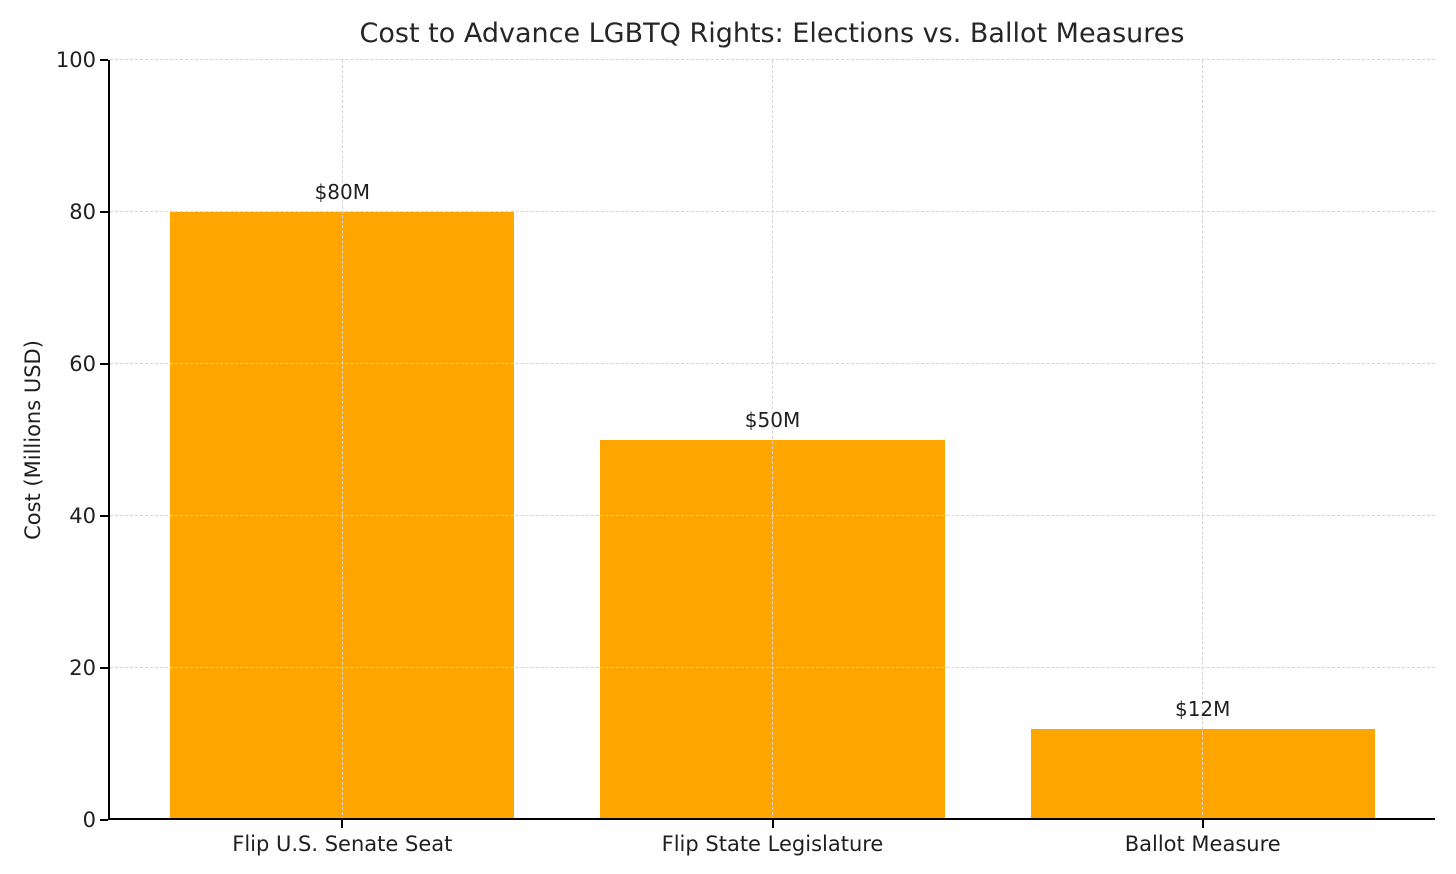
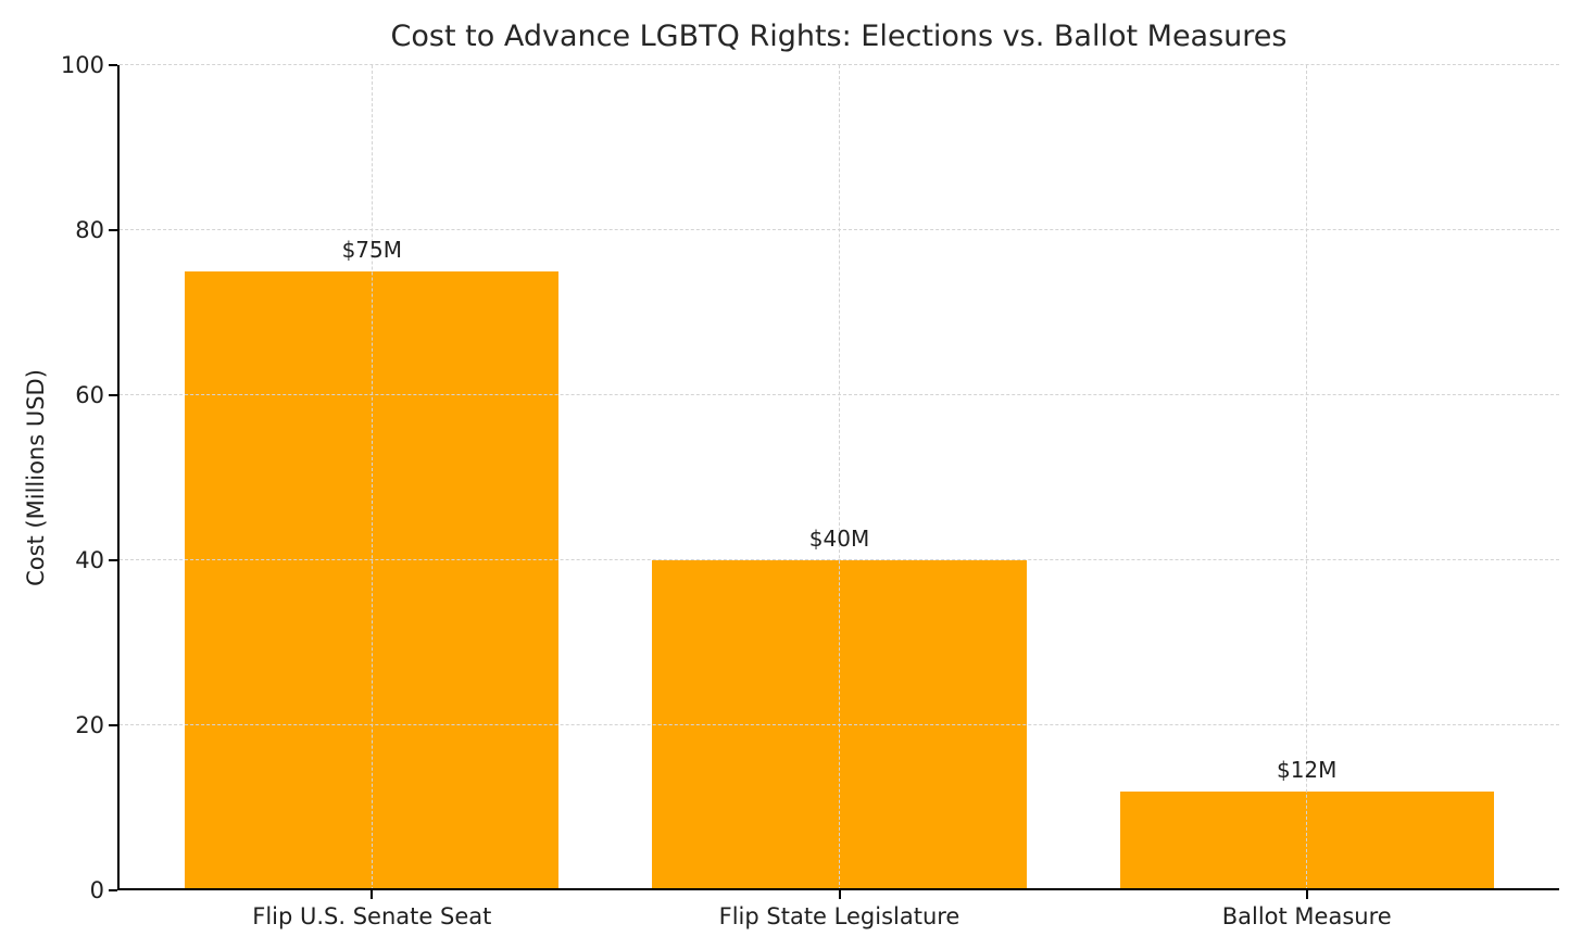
Flip U.S. Senate Seat: $80M -> $75M
Flip State Legislature: $50M -> $40M
